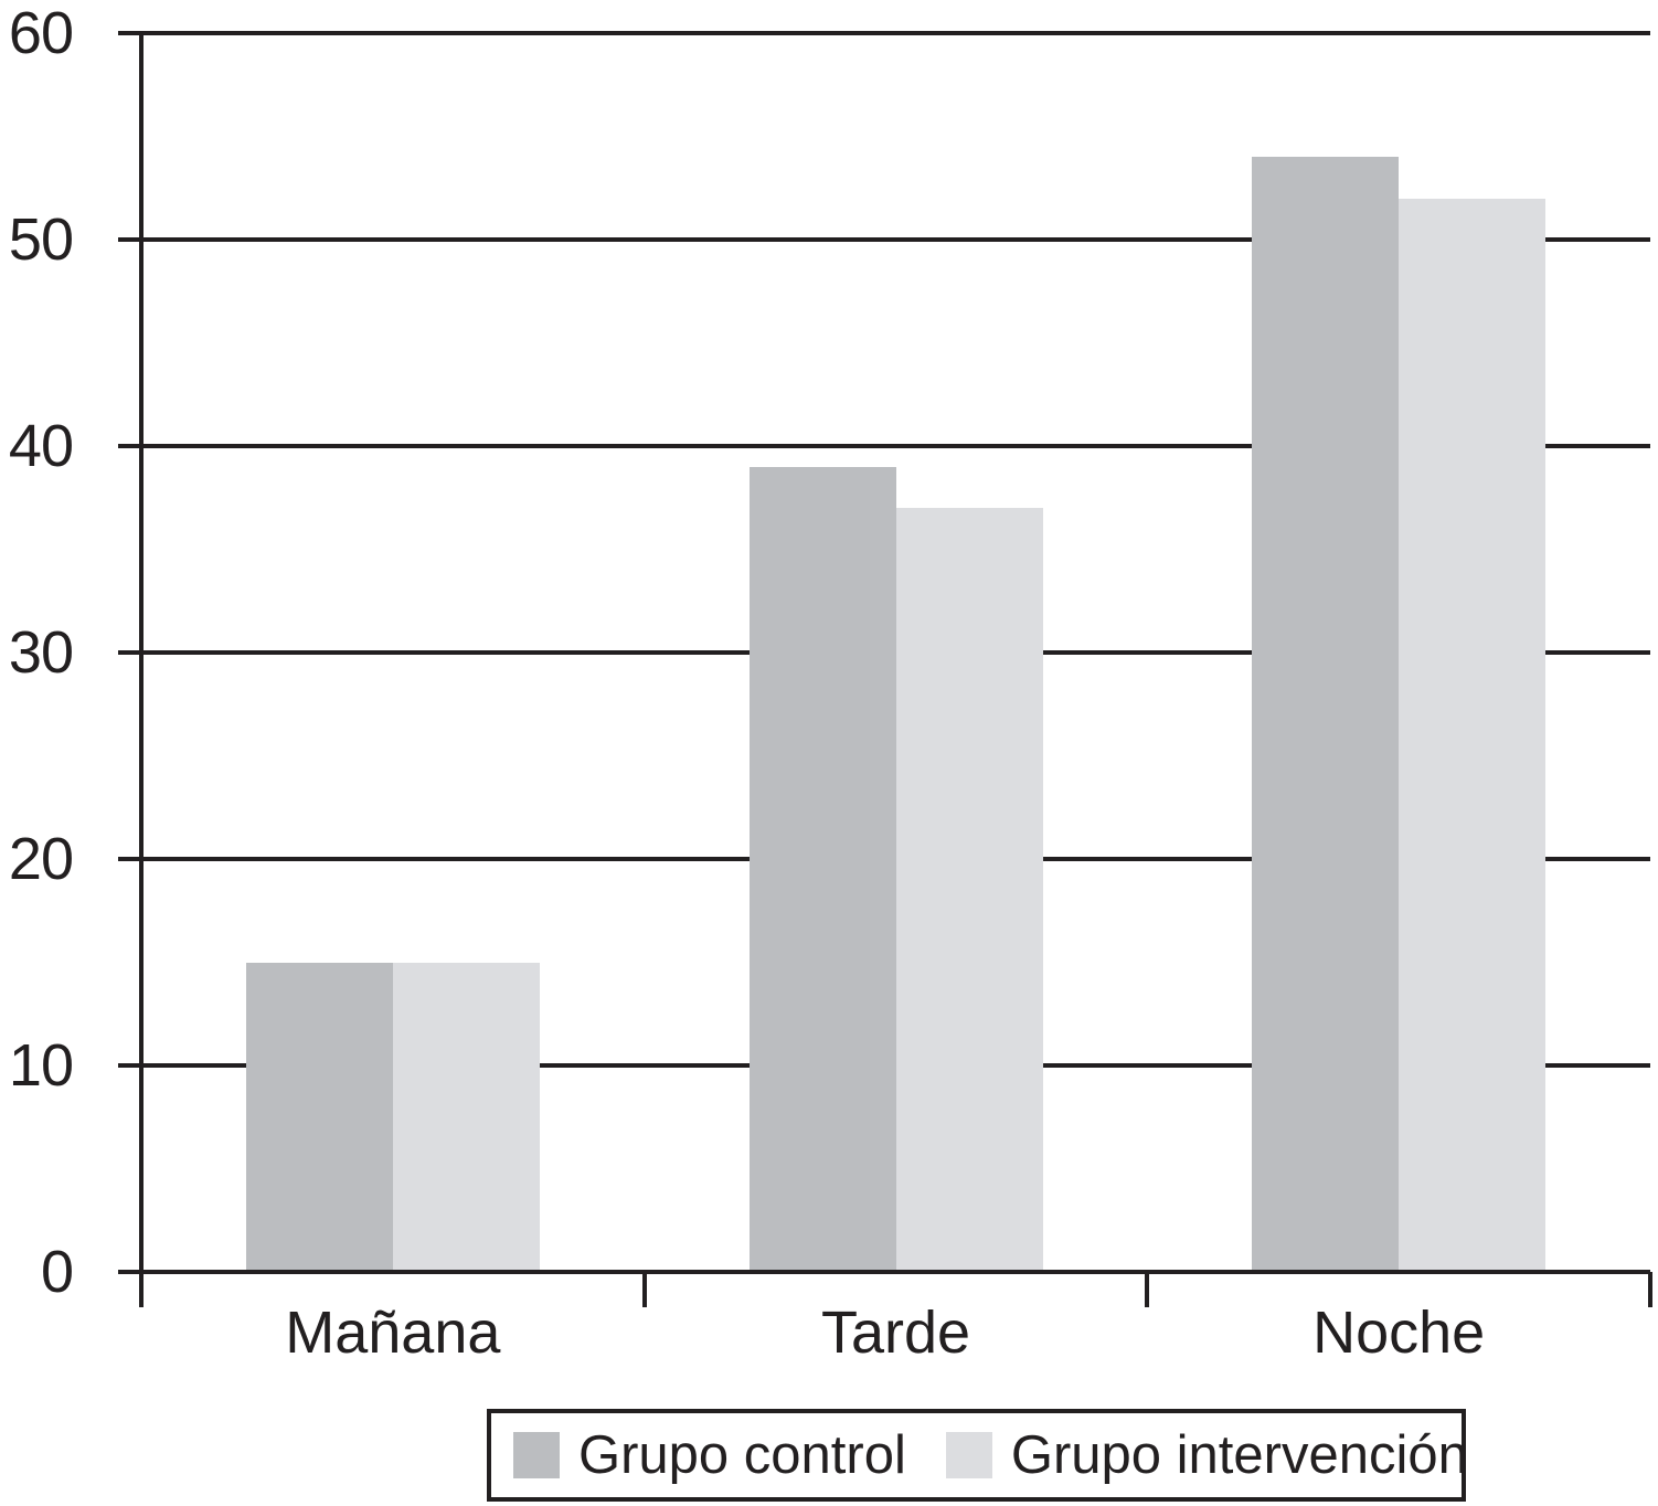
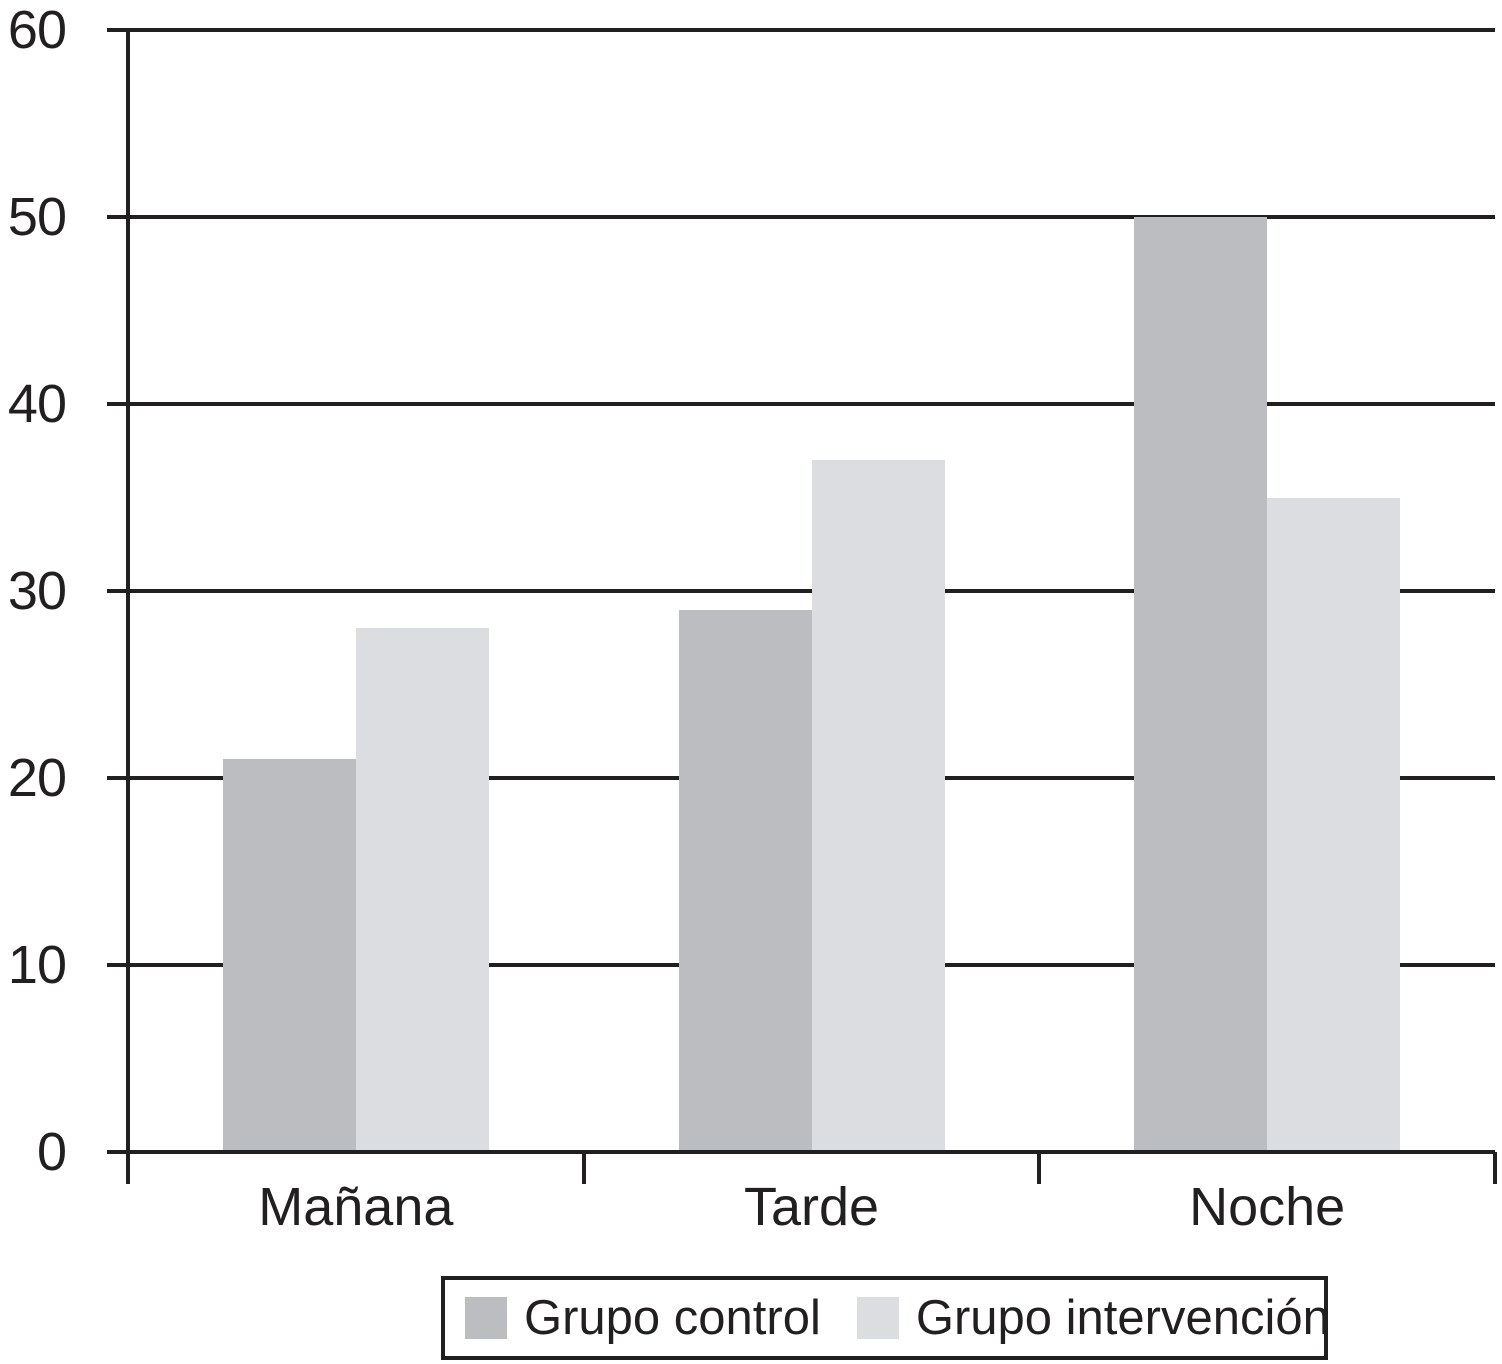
Grupo control/Mañana: 15 -> 21
Grupo intervención/Mañana: 15 -> 28
Grupo control/Tarde: 39 -> 29
Grupo control/Noche: 54 -> 50
Grupo intervención/Noche: 52 -> 35
